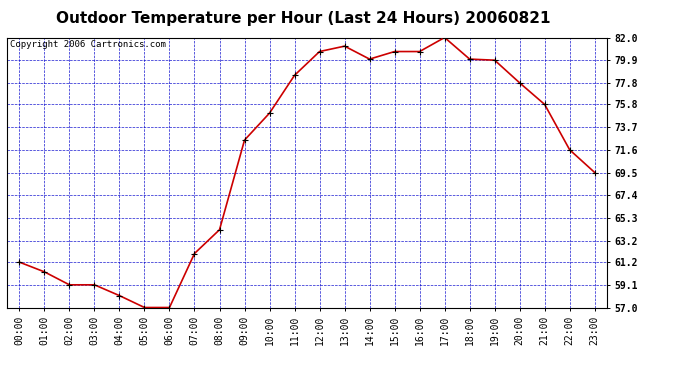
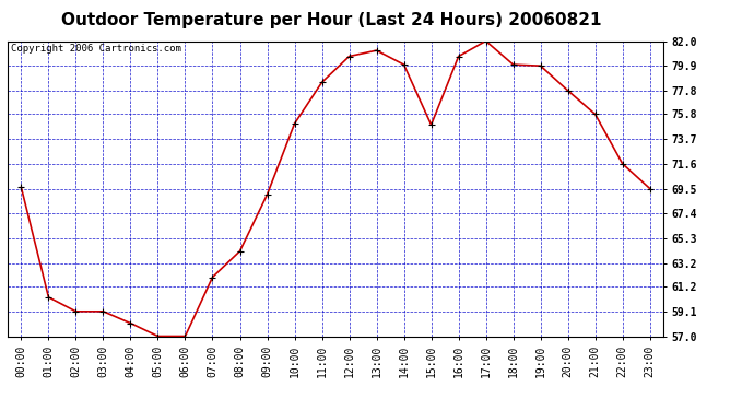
00:00: 61.2 -> 69.6
09:00: 72.5 -> 69.0
15:00: 80.7 -> 74.9
